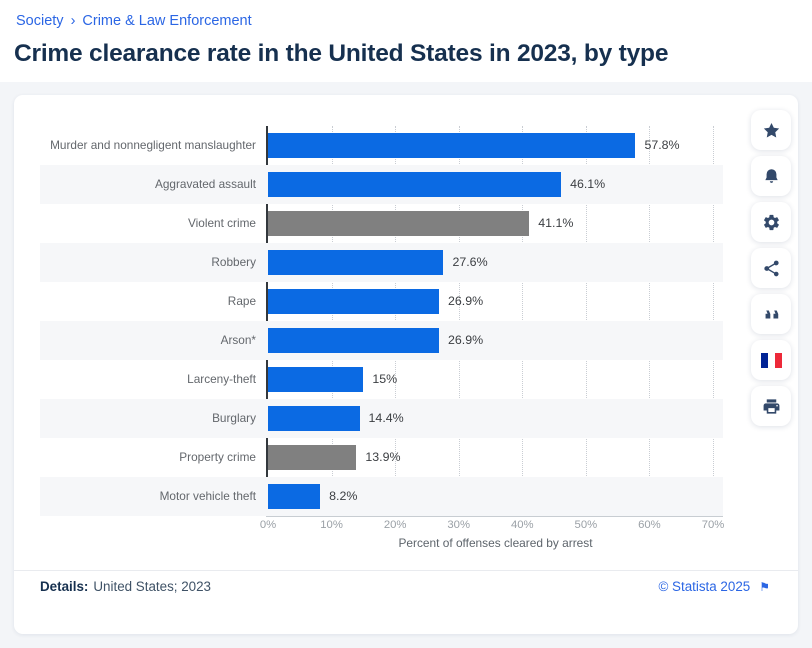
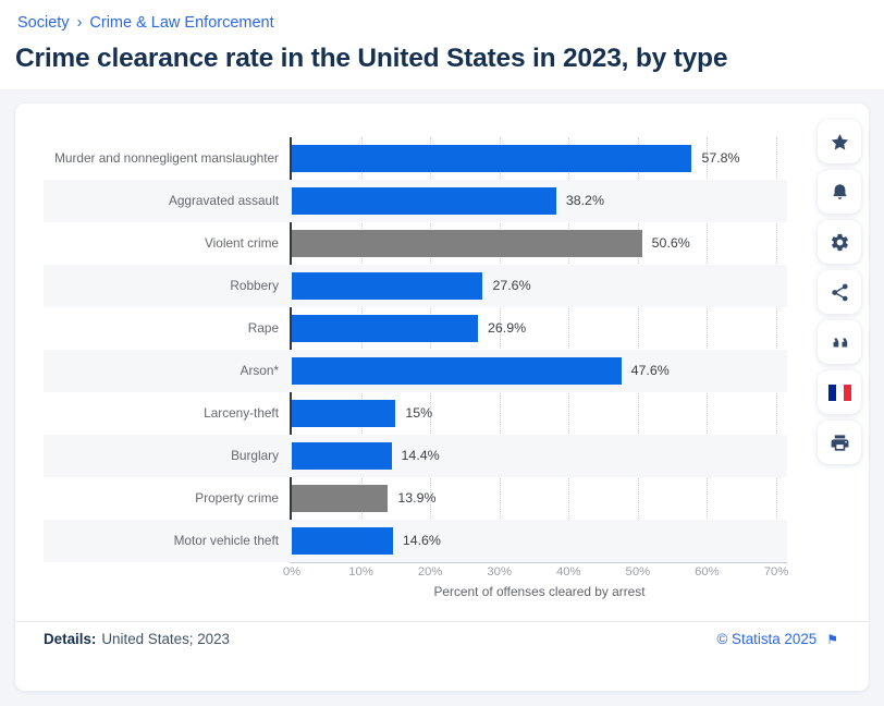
Aggravated assault: 46.1% -> 38.2%
Violent crime: 41.1% -> 50.6%
Arson*: 26.9% -> 47.6%
Motor vehicle theft: 8.2% -> 14.6%
